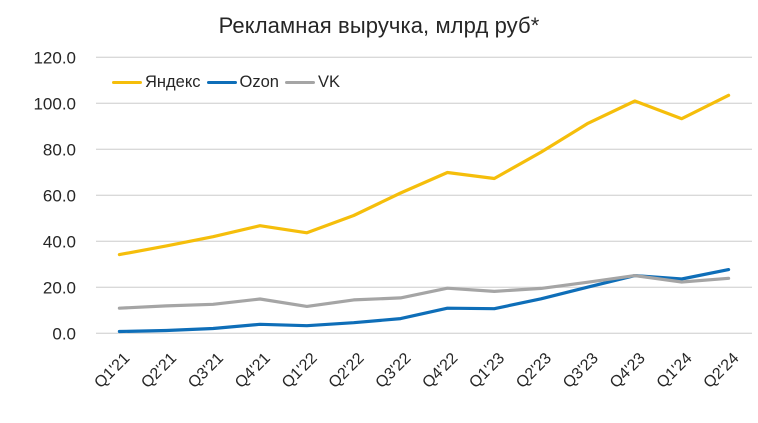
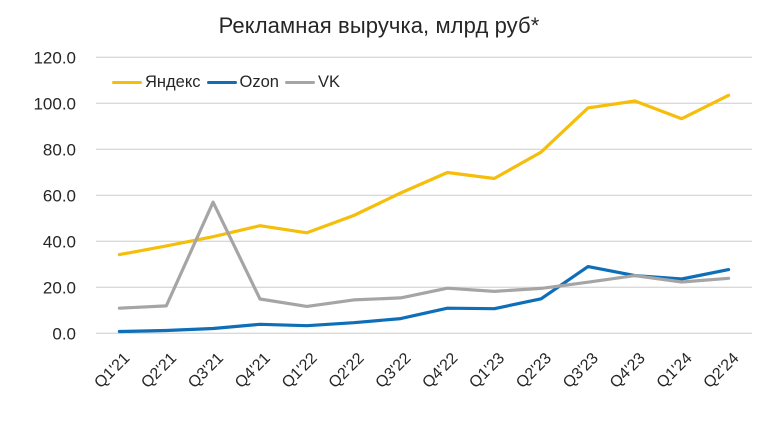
VK/Q3'21: 13 -> 57
Яндекс/Q3'23: 91 -> 98
Ozon/Q3'23: 20 -> 29
